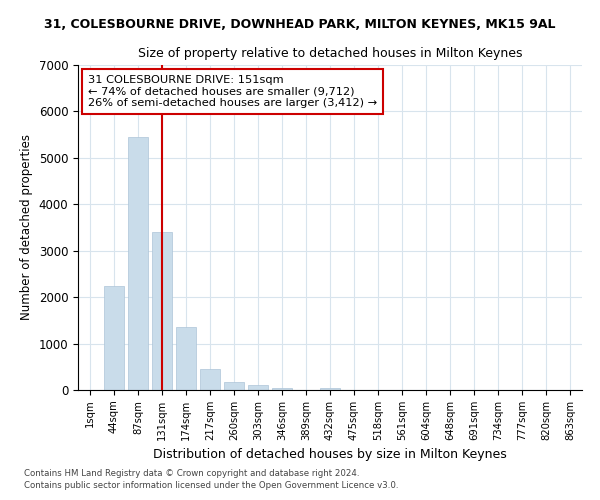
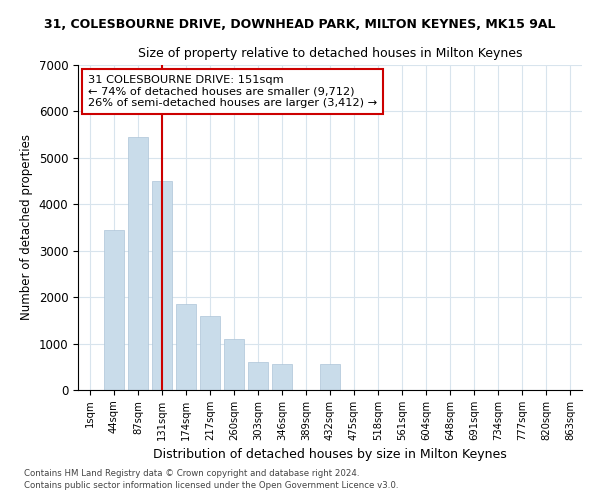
44sqm: 2250 -> 3450
131sqm: 3400 -> 4500
174sqm: 1350 -> 1850
217sqm: 450 -> 1600
260sqm: 180 -> 1100
303sqm: 100 -> 600
346sqm: 50 -> 550
432sqm: 50 -> 550
